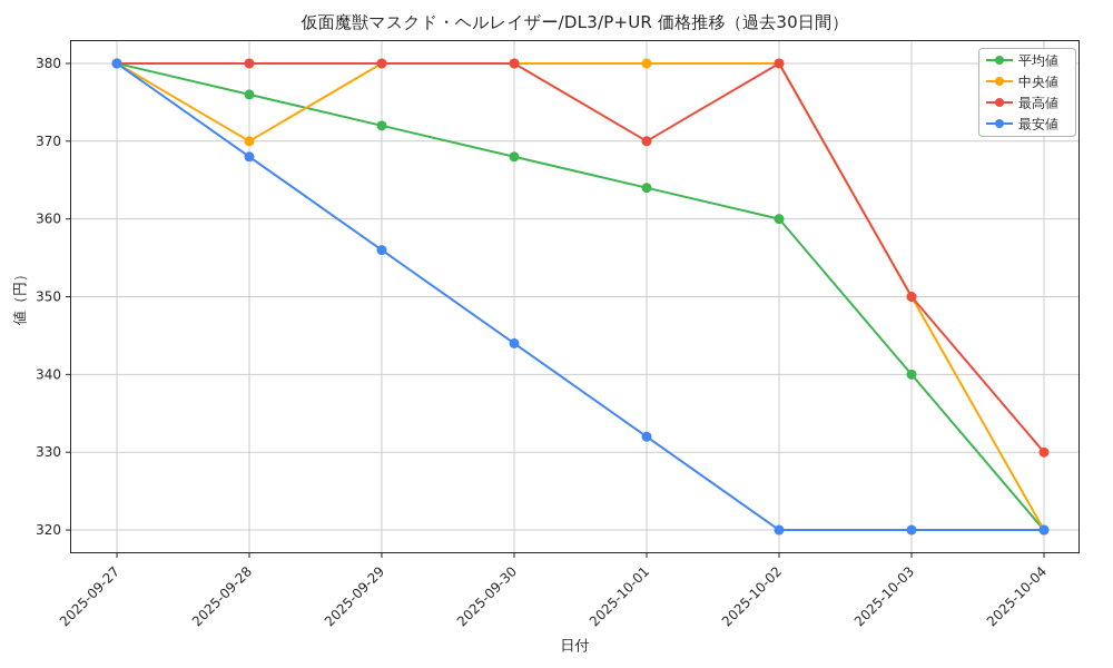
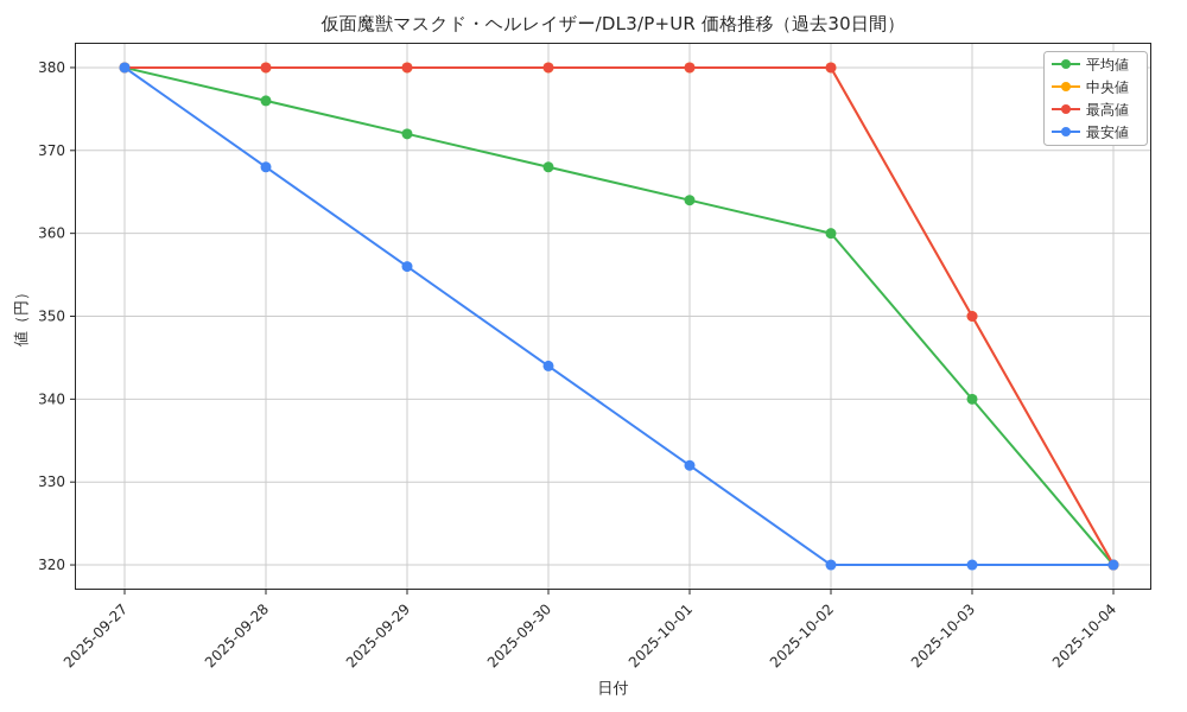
中央値/2025-09-28: 370 -> 380
最高値/2025-10-01: 370 -> 380
最高値/2025-10-04: 330 -> 320
